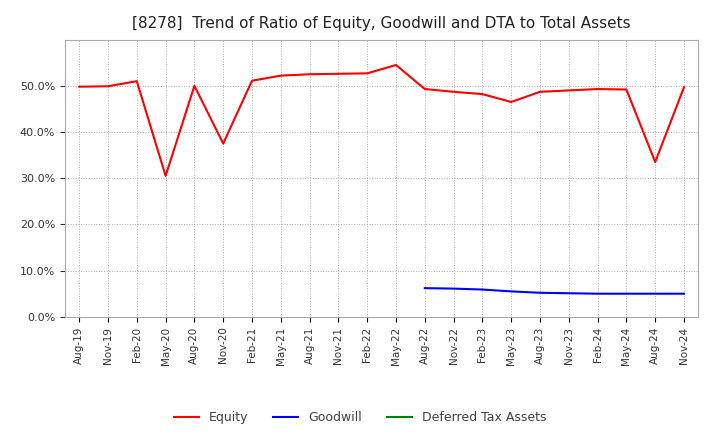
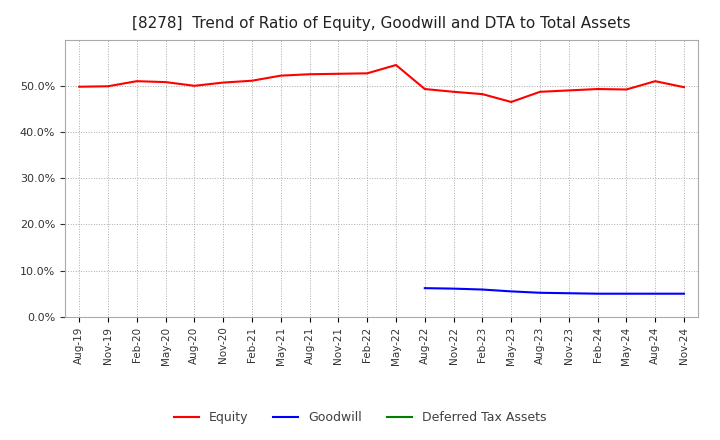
Equity/May-20: 30.5% -> 50.8%
Equity/Nov-20: 37.5% -> 50.7%
Equity/Aug-24: 33.5% -> 51.0%
